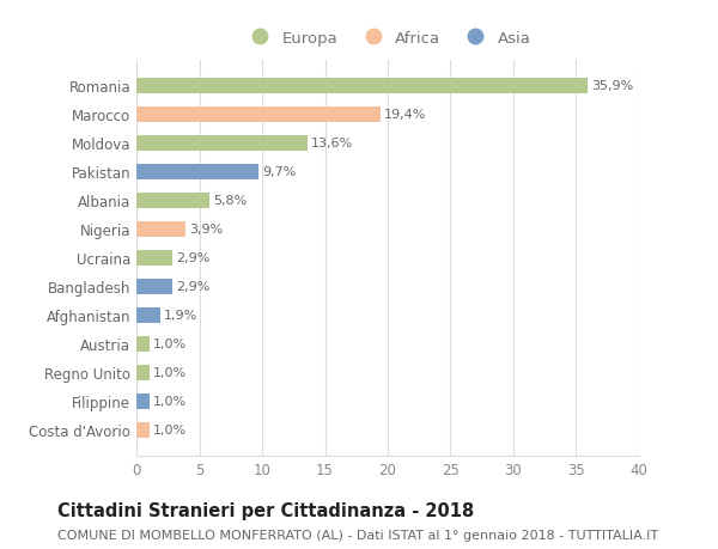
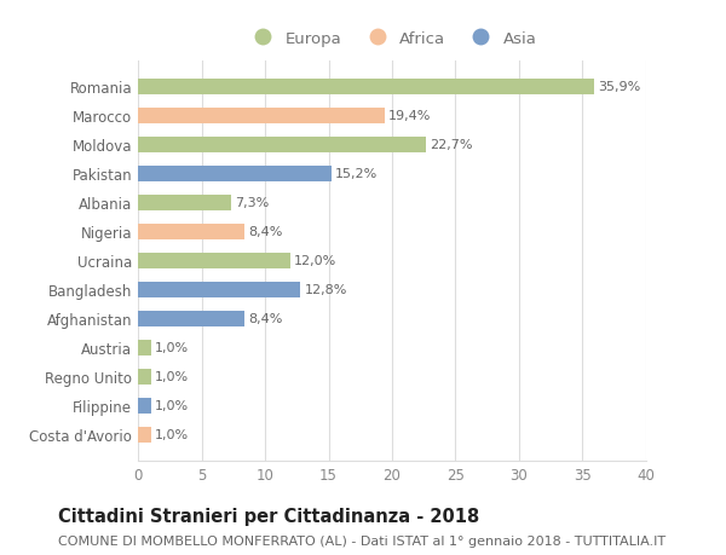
Moldova: 13,6% -> 22,7%
Pakistan: 9,7% -> 15,2%
Albania: 5,8% -> 7,3%
Nigeria: 3,9% -> 8,4%
Ucraina: 2,9% -> 12,0%
Bangladesh: 2,9% -> 12,8%
Afghanistan: 1,9% -> 8,4%
